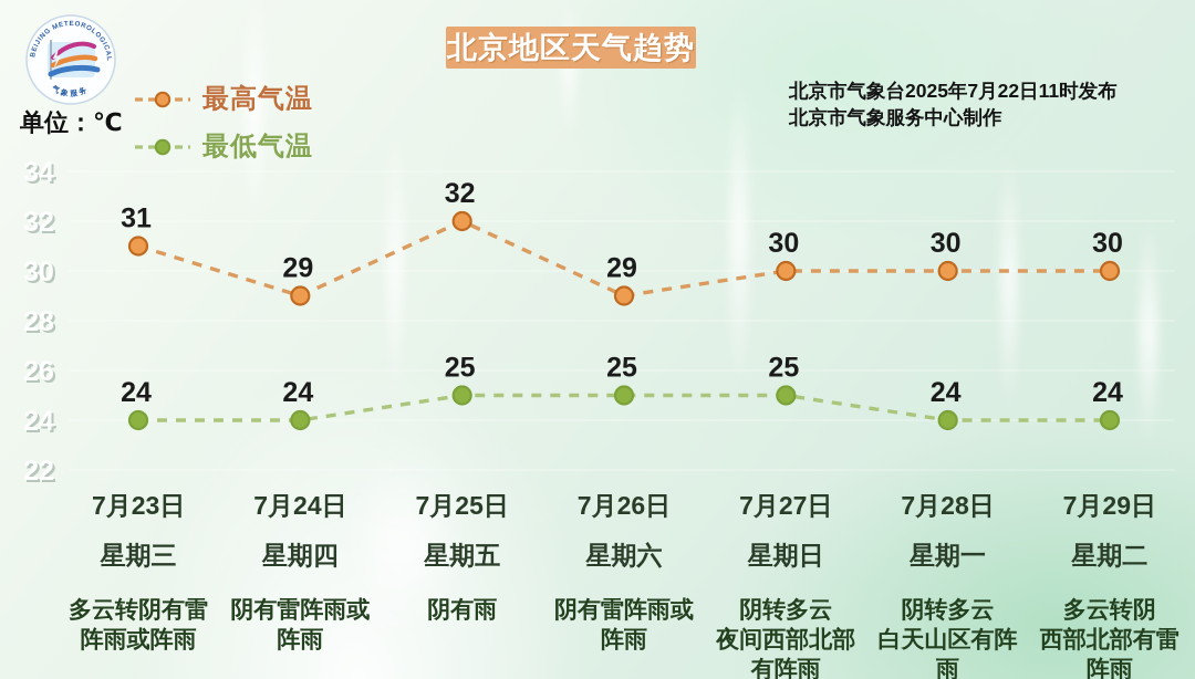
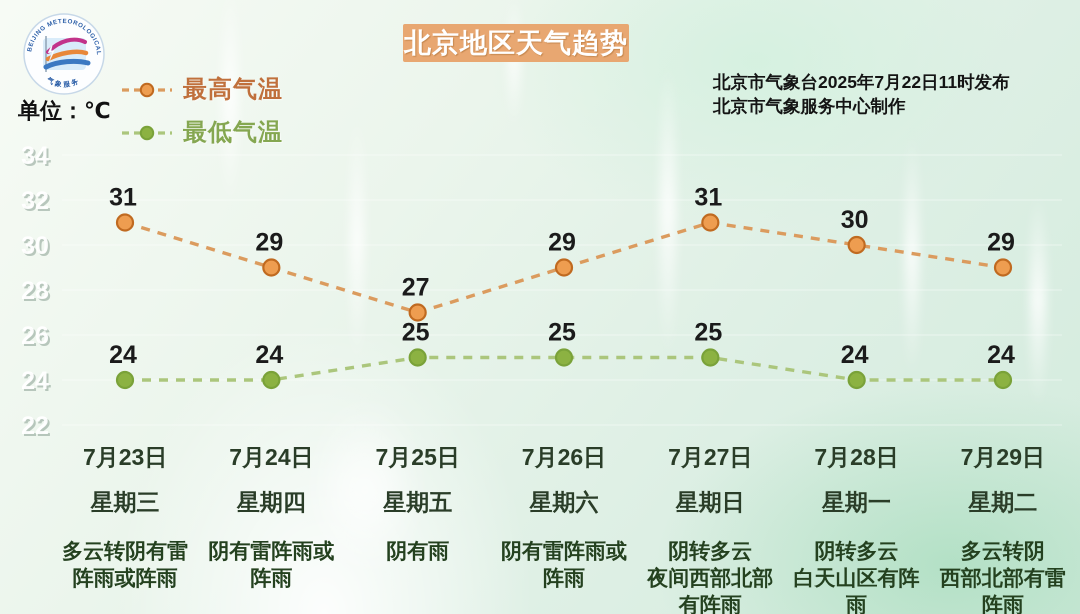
最高气温/7月25日: 32 -> 27
最高气温/7月27日: 30 -> 31
最高气温/7月29日: 30 -> 29
